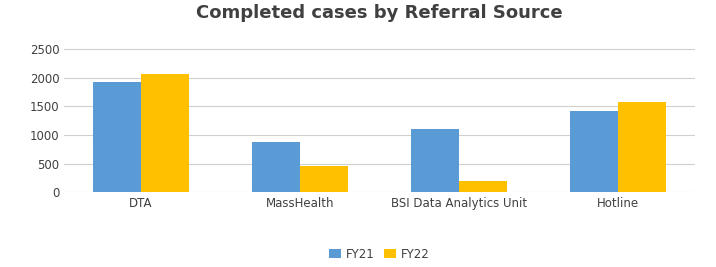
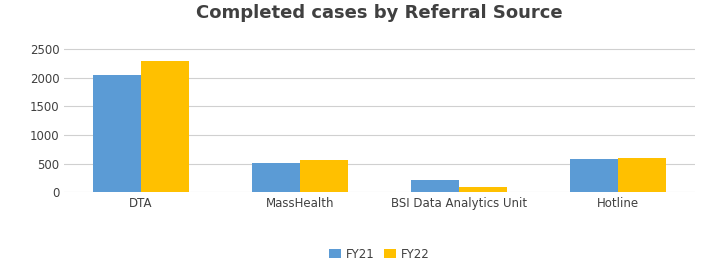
FY21/DTA: 1920 -> 2050
FY22/DTA: 2060 -> 2300
FY21/MassHealth: 880 -> 510
FY22/MassHealth: 460 -> 560
FY21/BSI Data Analytics Unit: 1100 -> 210
FY22/BSI Data Analytics Unit: 200 -> 100
FY21/Hotline: 1420 -> 580
FY22/Hotline: 1580 -> 600
